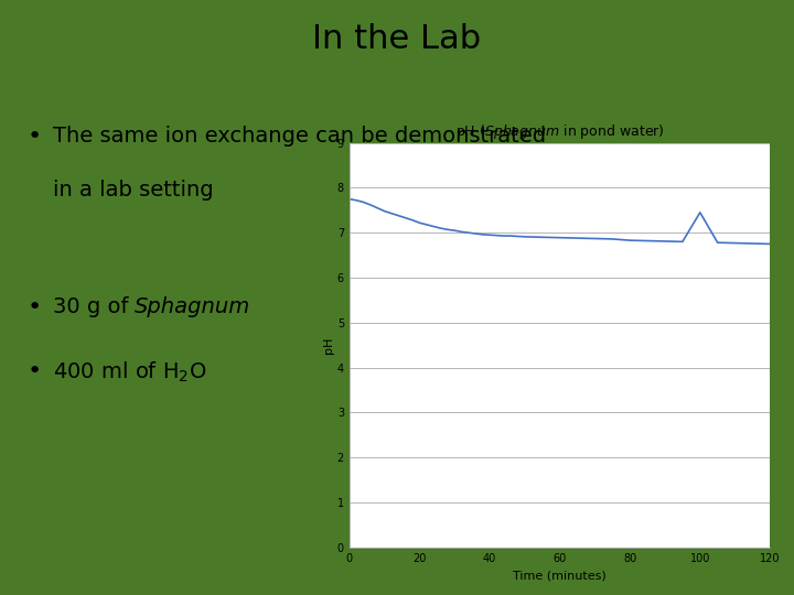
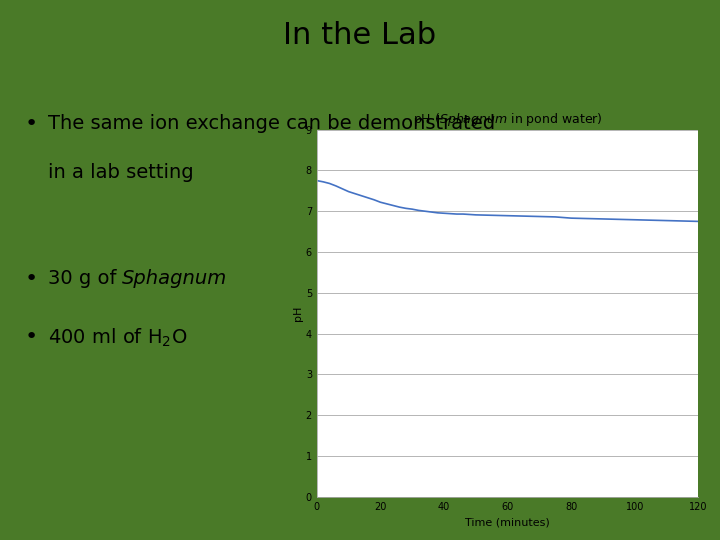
100: 7.45 -> 6.79
